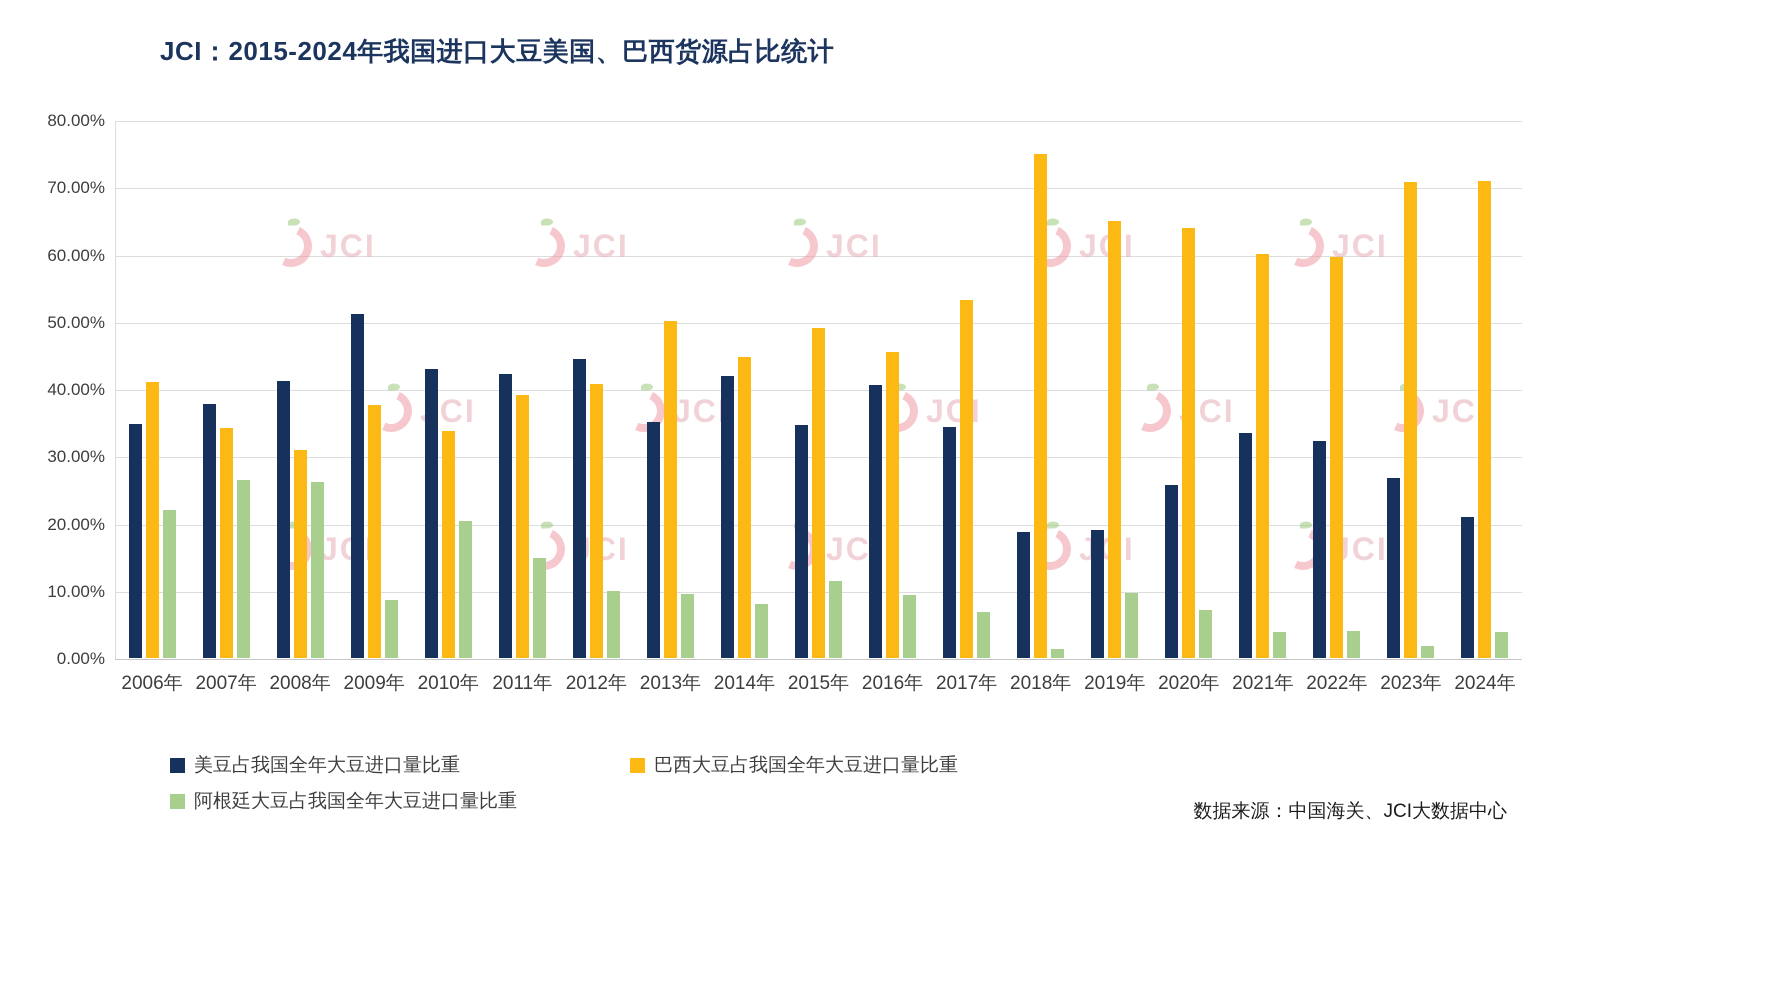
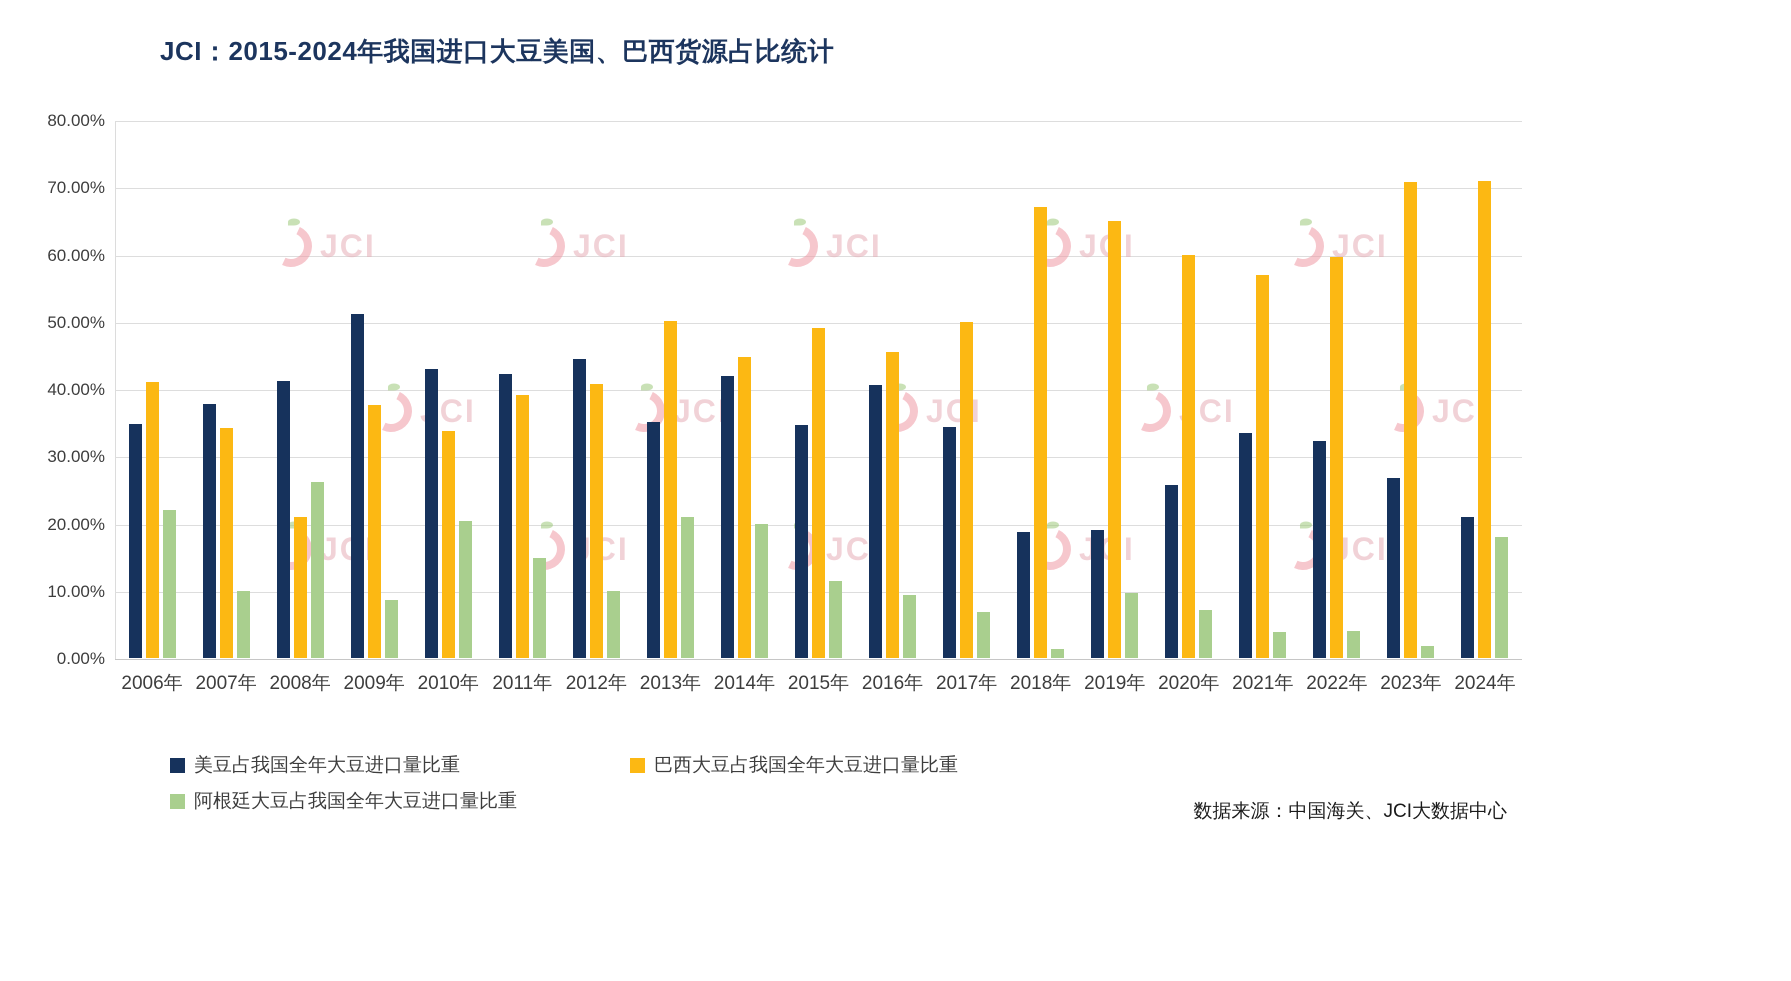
阿根廷大豆占我国全年大豆进口量比重/2007年: 26% -> 10%
巴西大豆占我国全年大豆进口量比重/2008年: 31% -> 21%
阿根廷大豆占我国全年大豆进口量比重/2013年: 10% -> 21%
阿根廷大豆占我国全年大豆进口量比重/2014年: 8% -> 20%
巴西大豆占我国全年大豆进口量比重/2017年: 53% -> 50%
巴西大豆占我国全年大豆进口量比重/2018年: 75% -> 67%
巴西大豆占我国全年大豆进口量比重/2020年: 64% -> 60%
巴西大豆占我国全年大豆进口量比重/2021年: 60% -> 57%
阿根廷大豆占我国全年大豆进口量比重/2024年: 4% -> 18%
